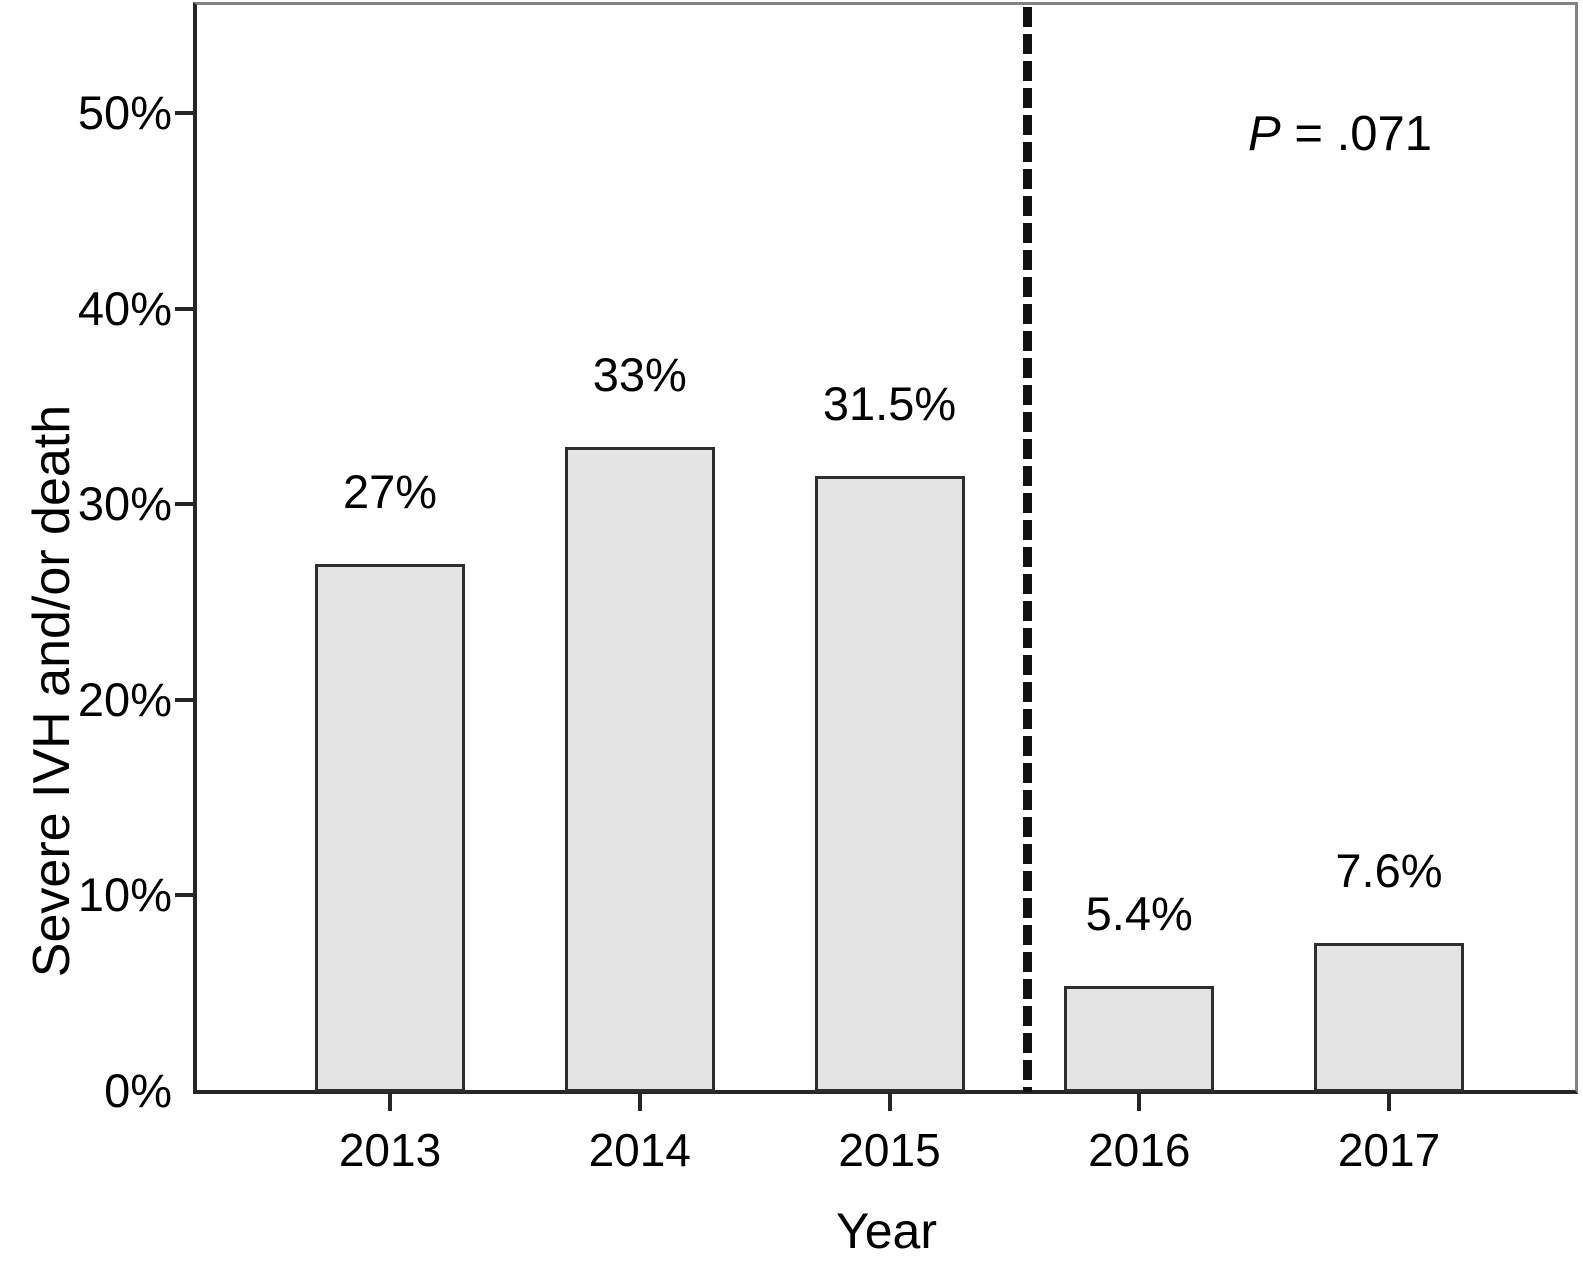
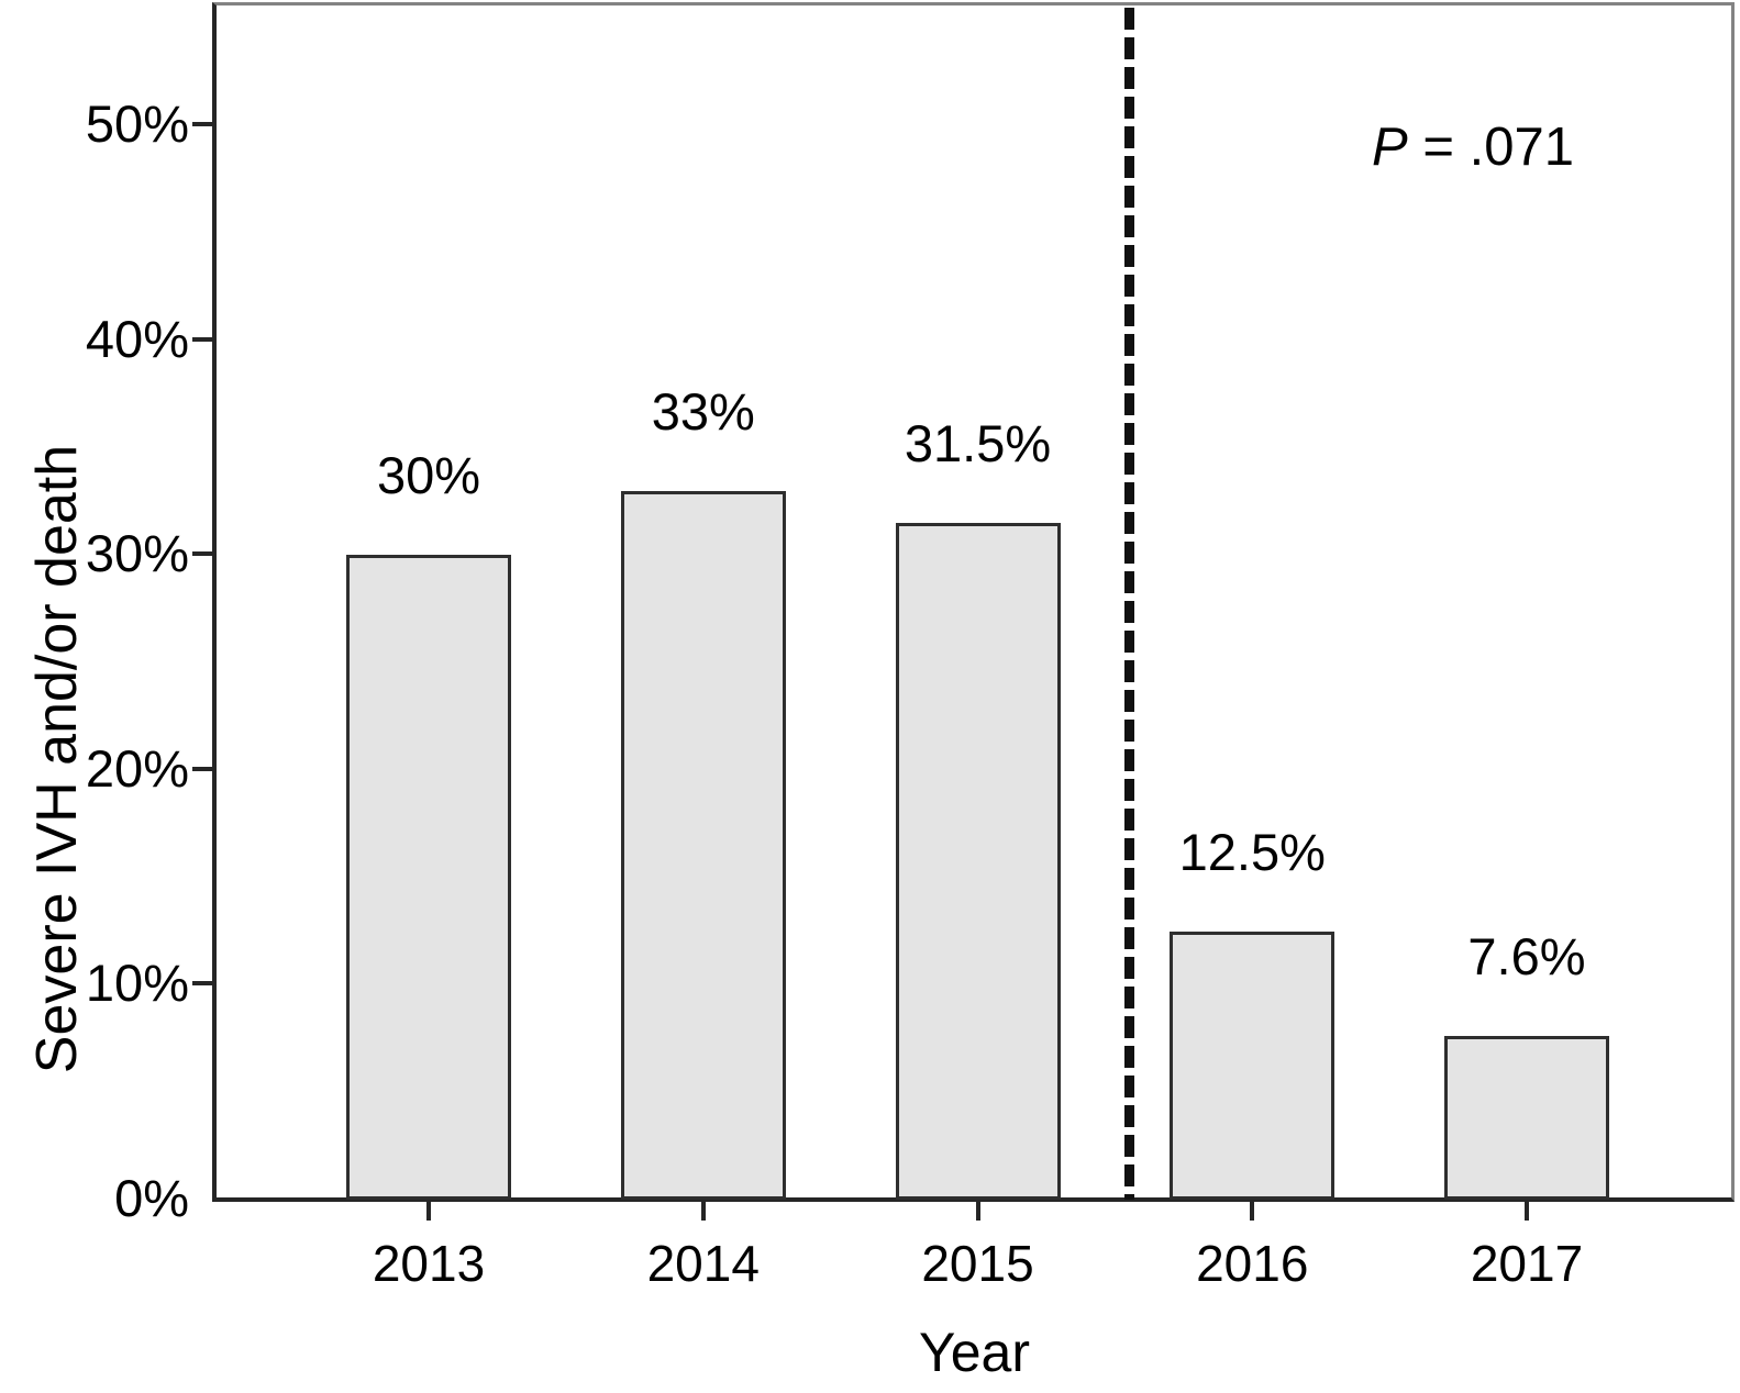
2013: 27% -> 30%
2016: 5.4% -> 12.5%
